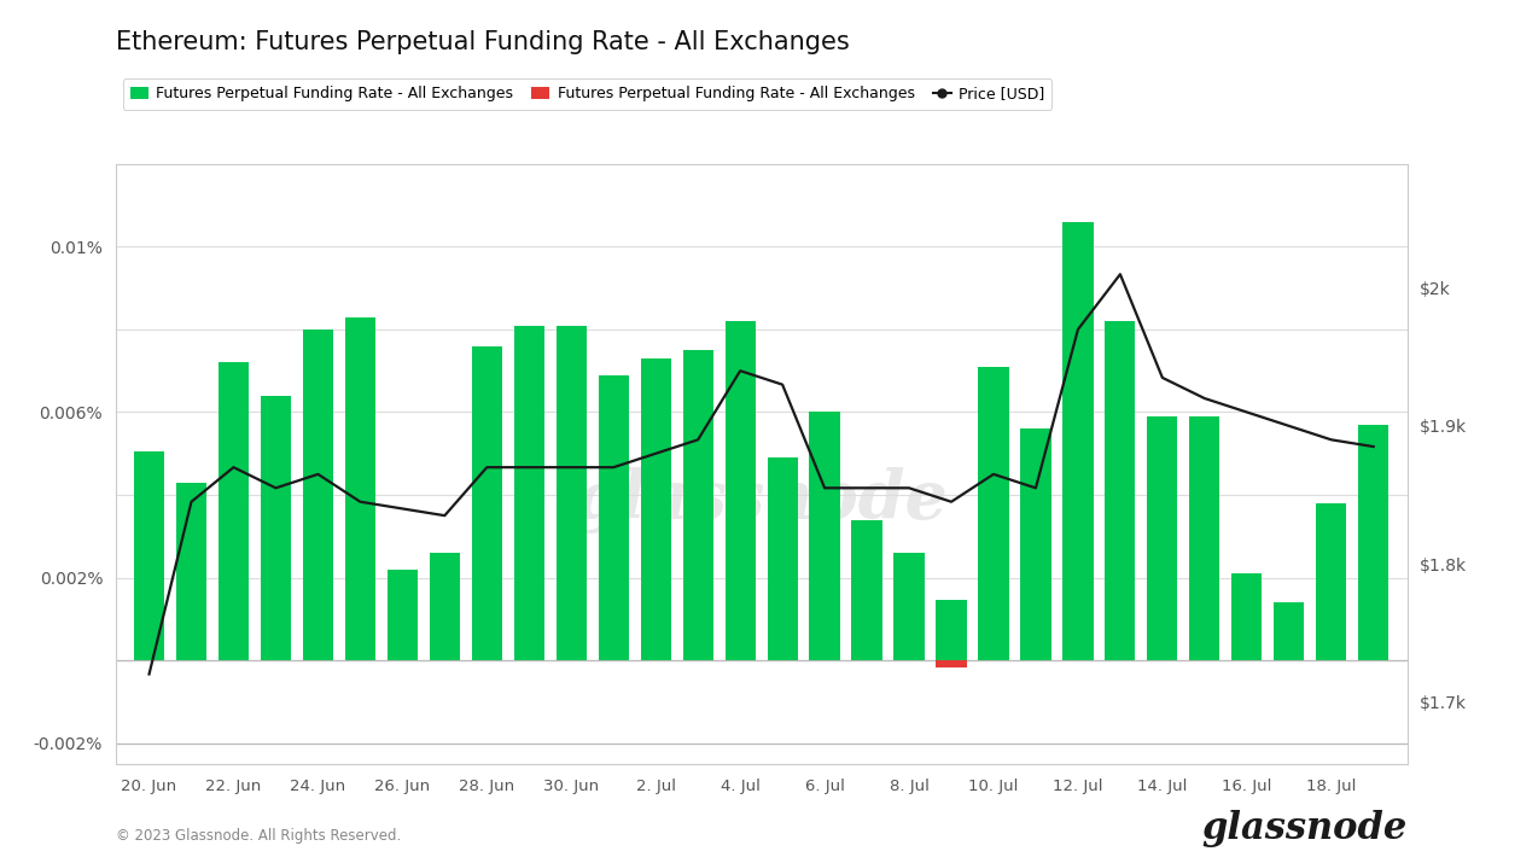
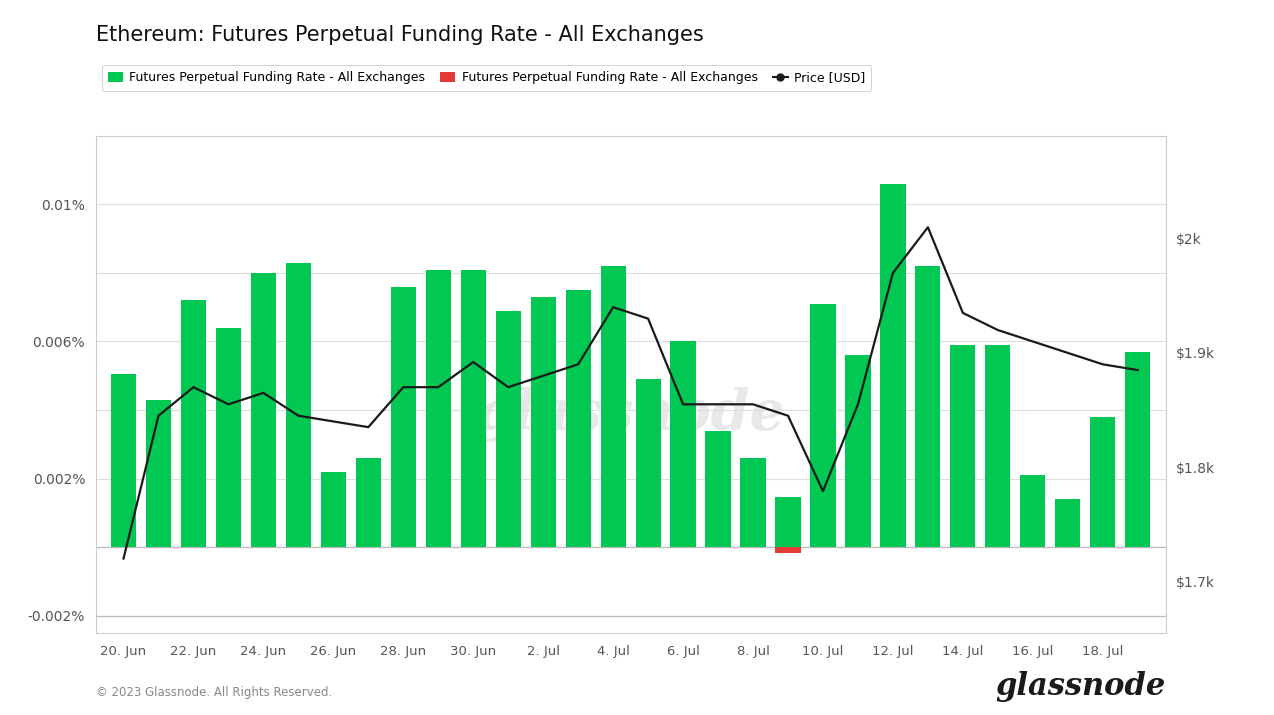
Price [USD]/30. Jun: $1.870k -> $1.892k
Price [USD]/10. Jul: $1.865k -> $1.779k
